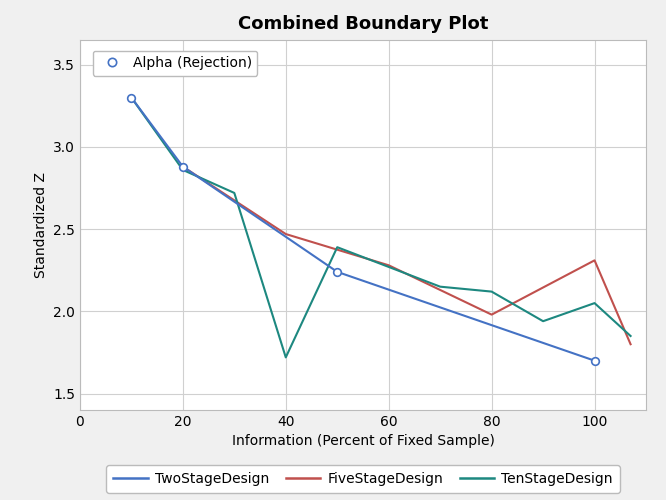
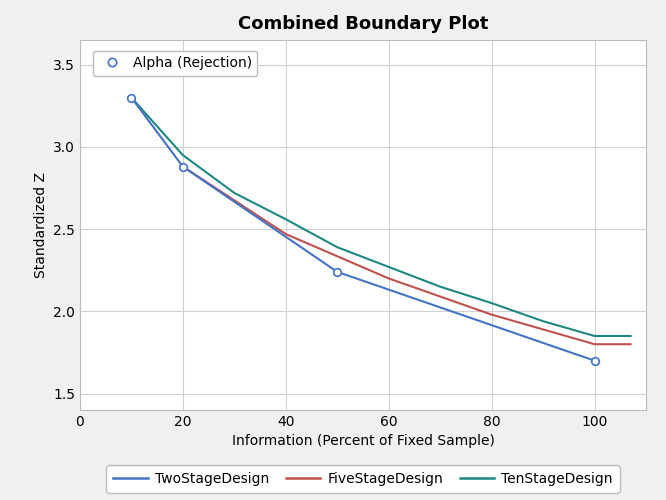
TenStageDesign/20: 2.86 -> 2.95
TenStageDesign/40: 1.72 -> 2.56
FiveStageDesign/60: 2.28 -> 2.20
TenStageDesign/80: 2.12 -> 2.05
FiveStageDesign/100: 2.31 -> 1.80
TenStageDesign/100: 2.05 -> 1.85
